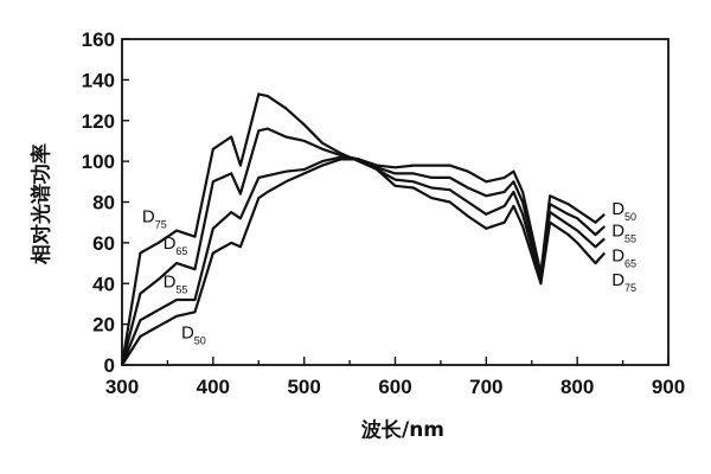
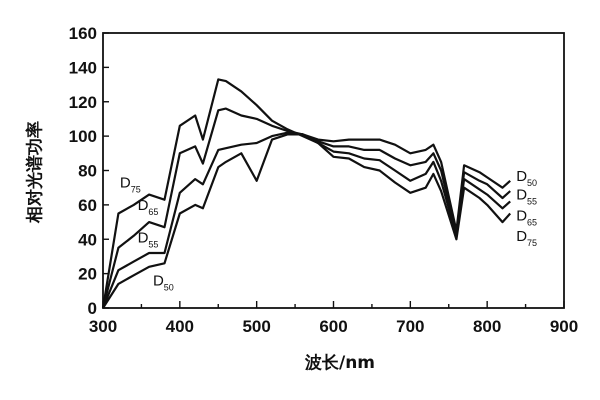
D50/500: 94 -> 74
